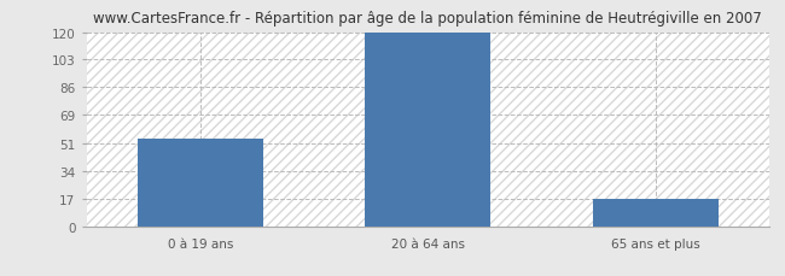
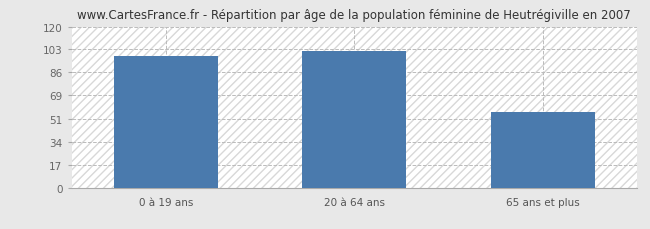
0 à 19 ans: 54 -> 98
20 à 64 ans: 120 -> 102
65 ans et plus: 17 -> 56
